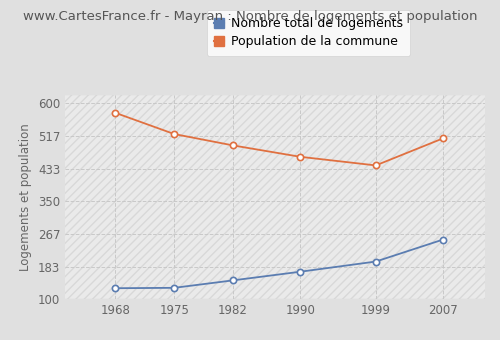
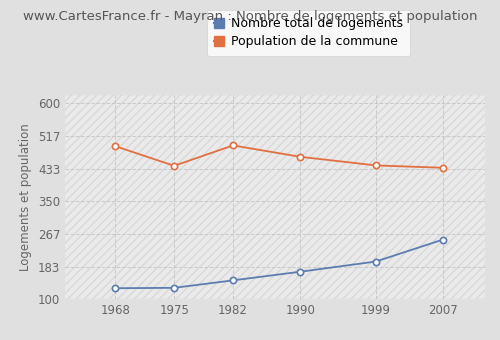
Population de la commune/1968: 575 -> 490
Population de la commune/1975: 521 -> 440
Population de la commune/2007: 510 -> 435
